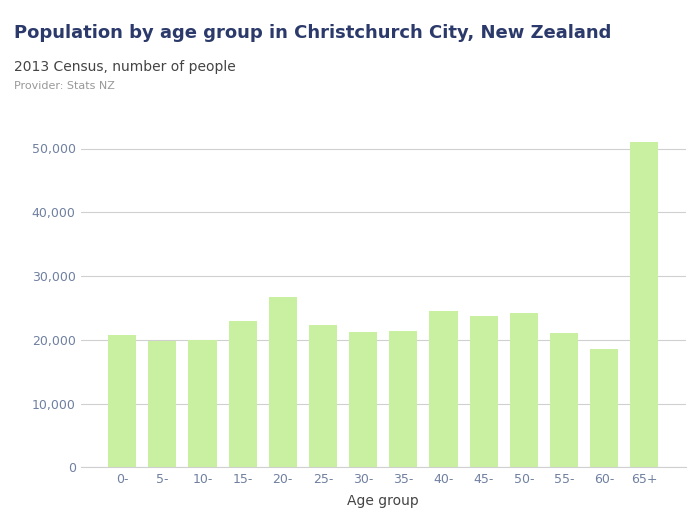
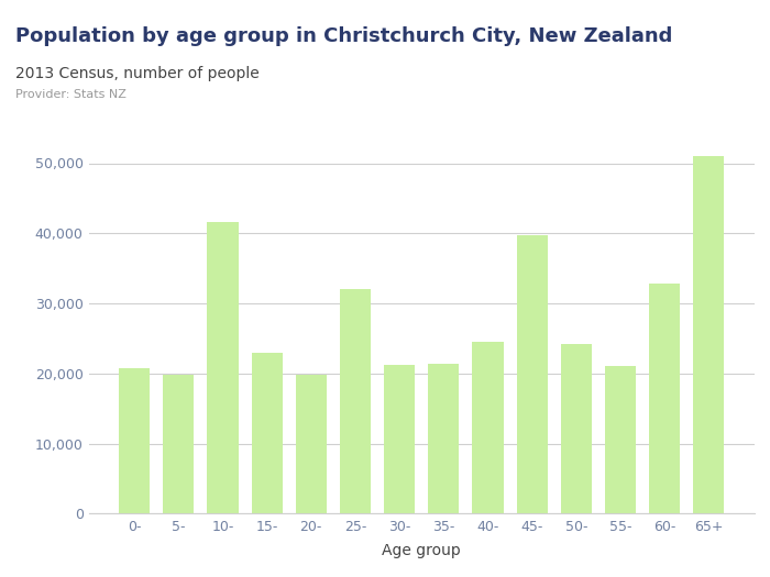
10-: 20,000 -> 41,600
20-: 26,700 -> 19,800
25-: 22,300 -> 32,000
45-: 23,700 -> 39,800
60-: 18,500 -> 32,800
